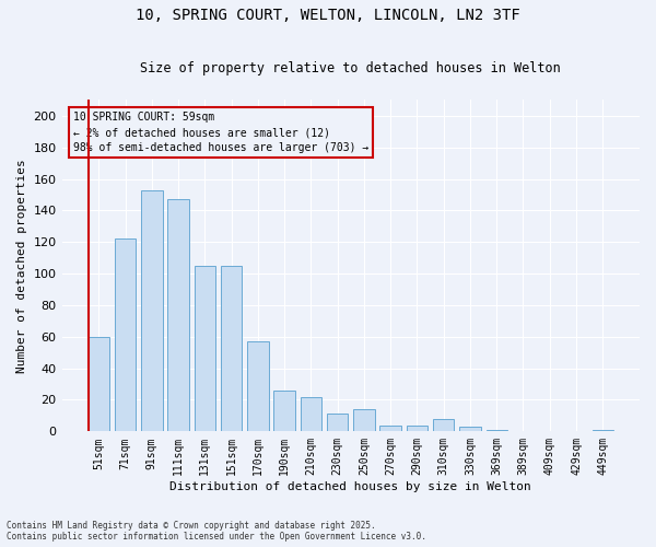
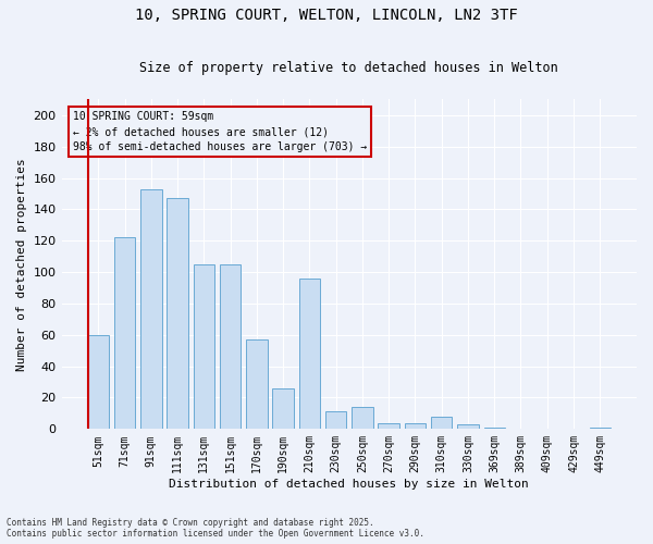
210sqm: 22 -> 96
